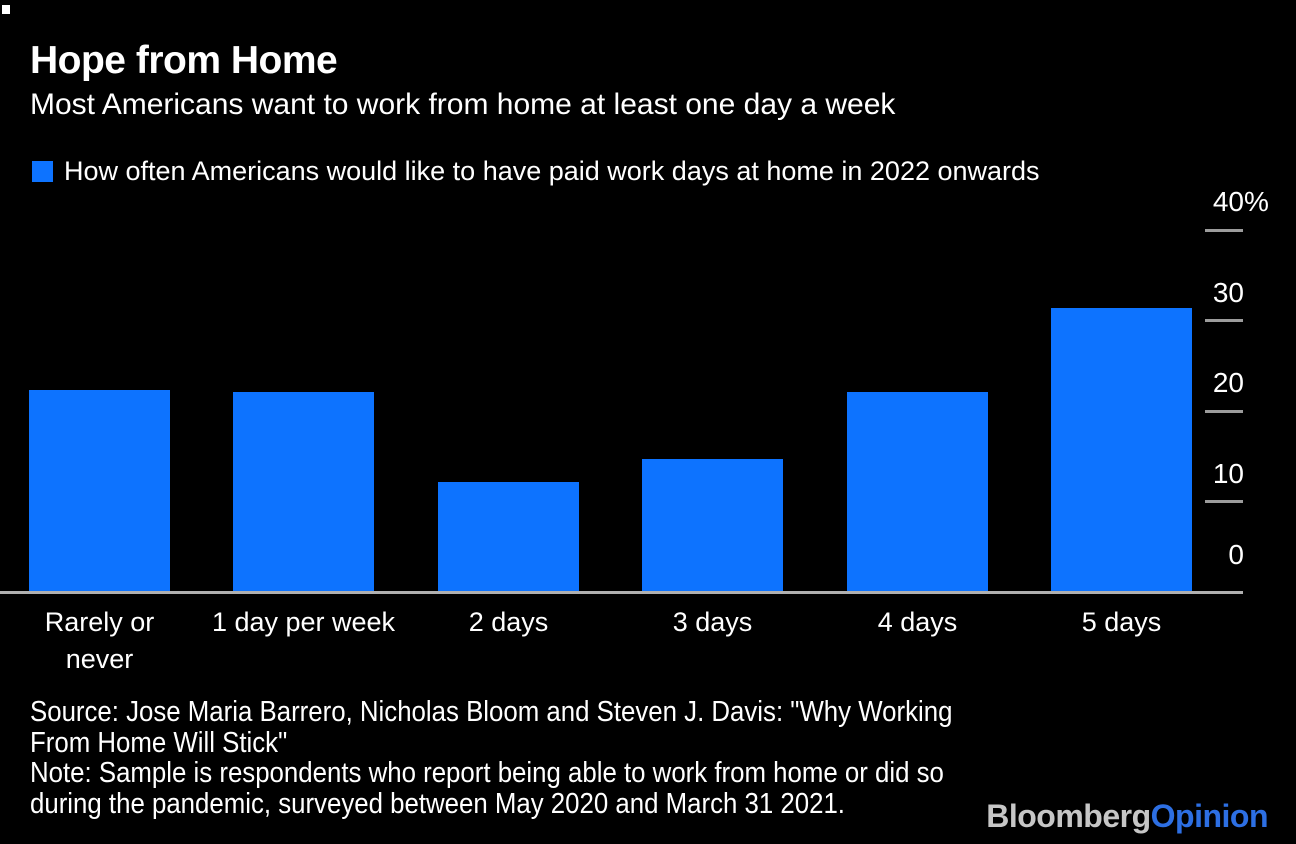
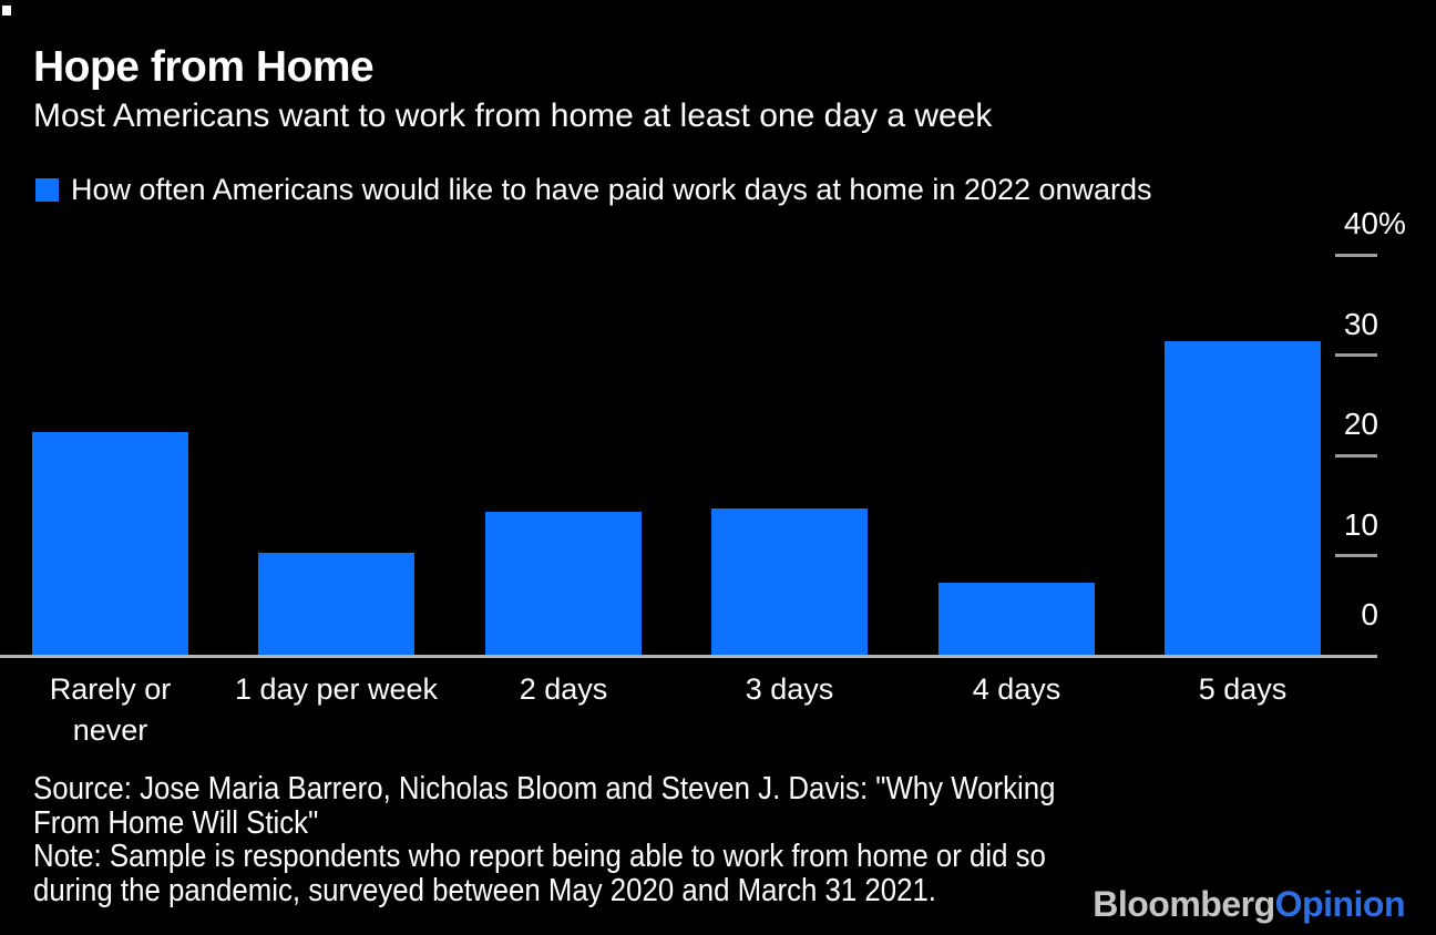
1 day per week: 22 -> 10
2 days: 12 -> 14
4 days: 22 -> 7
